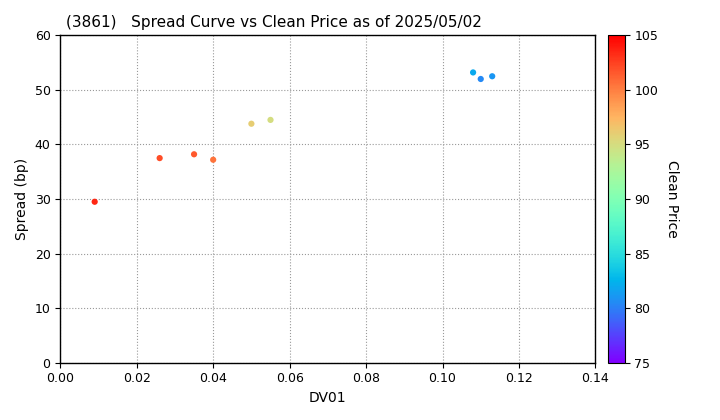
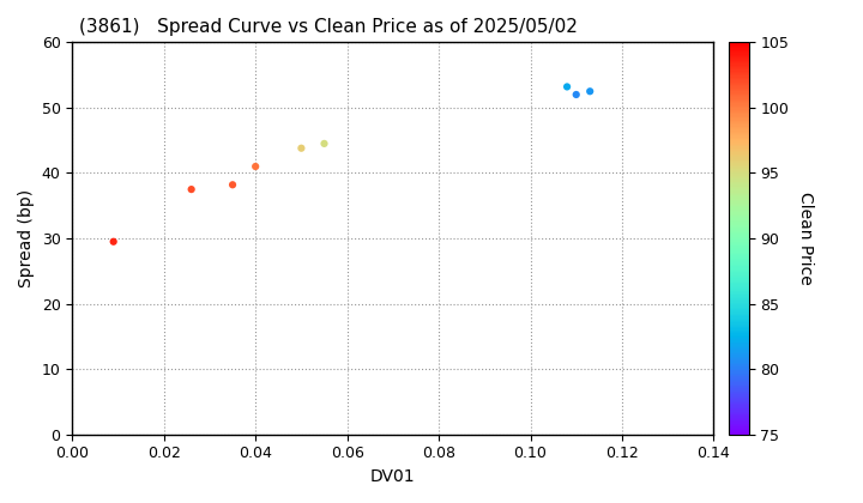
0.04: 37.2 -> 41.0
